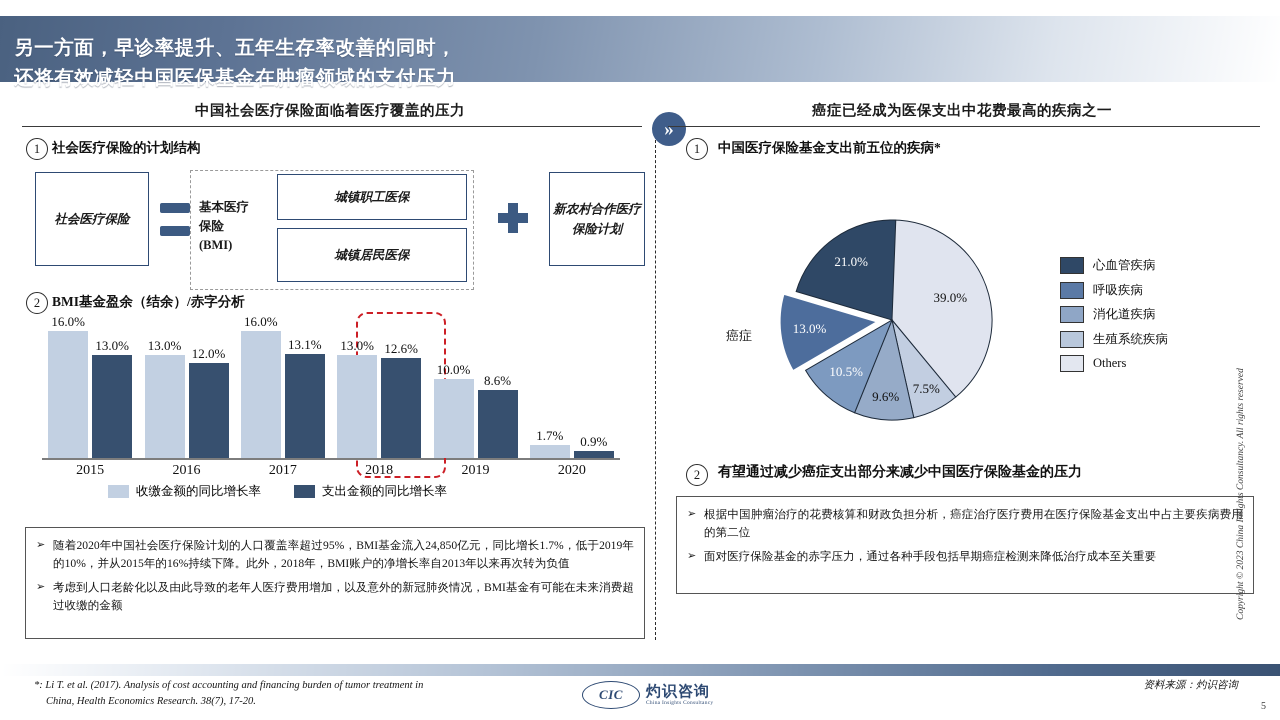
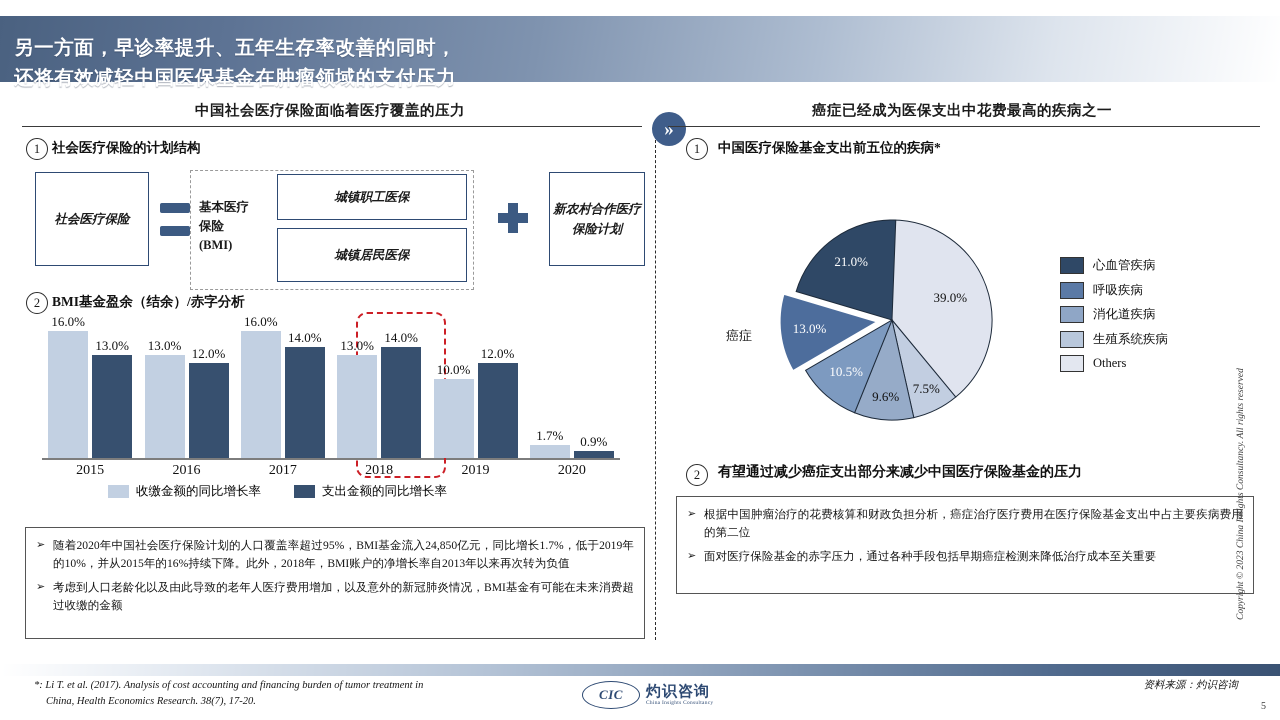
BMI基金盈余（结余）/赤字分析/支出金额的同比增长率/2017: 13.1% -> 14.0%
BMI基金盈余（结余）/赤字分析/支出金额的同比增长率/2018: 12.6% -> 14.0%
BMI基金盈余（结余）/赤字分析/支出金额的同比增长率/2019: 8.6% -> 12.0%
